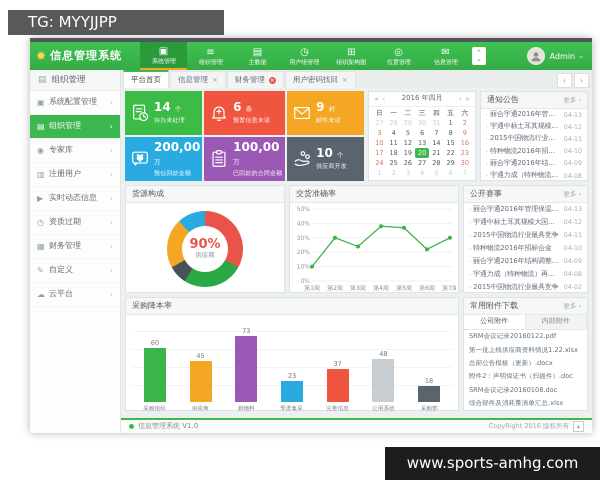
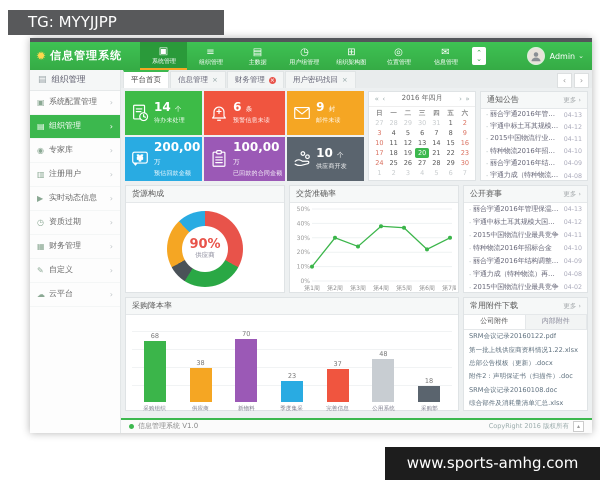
采购降本率/采购组织: 60 -> 68
采购降本率/供应商: 45 -> 38
采购降本率/新物料: 73 -> 70
